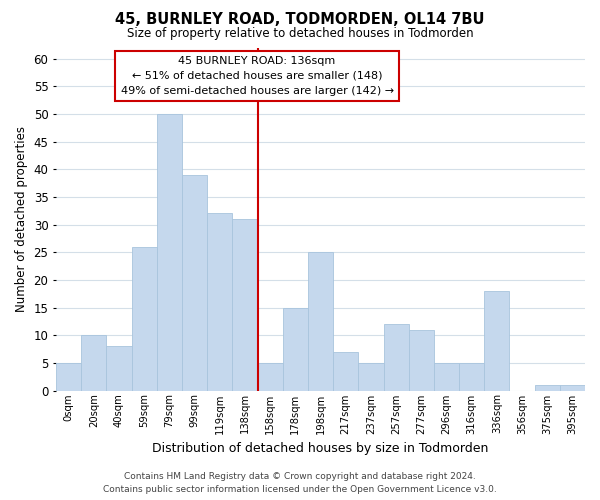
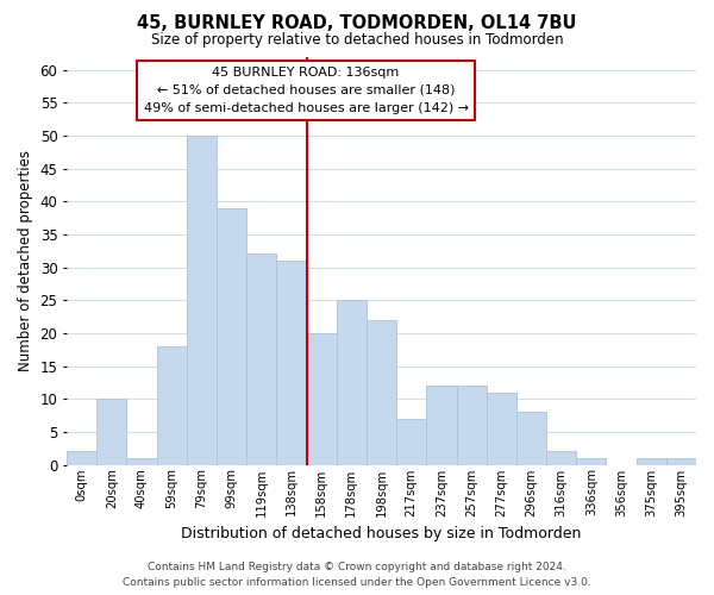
0sqm: 5 -> 2
40sqm: 8 -> 1
59sqm: 26 -> 18
158sqm: 5 -> 20
178sqm: 15 -> 25
198sqm: 25 -> 22
237sqm: 5 -> 12
296sqm: 5 -> 8
316sqm: 5 -> 2
336sqm: 18 -> 1
